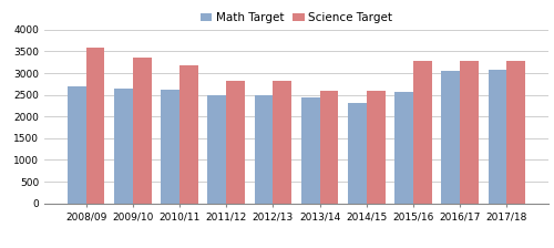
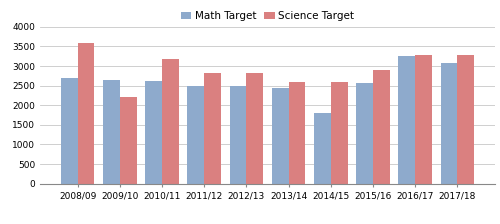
Science Target/2009/10: 3370 -> 2200
Math Target/2014/15: 2320 -> 1800
Science Target/2015/16: 3270 -> 2900
Math Target/2016/17: 3060 -> 3250
